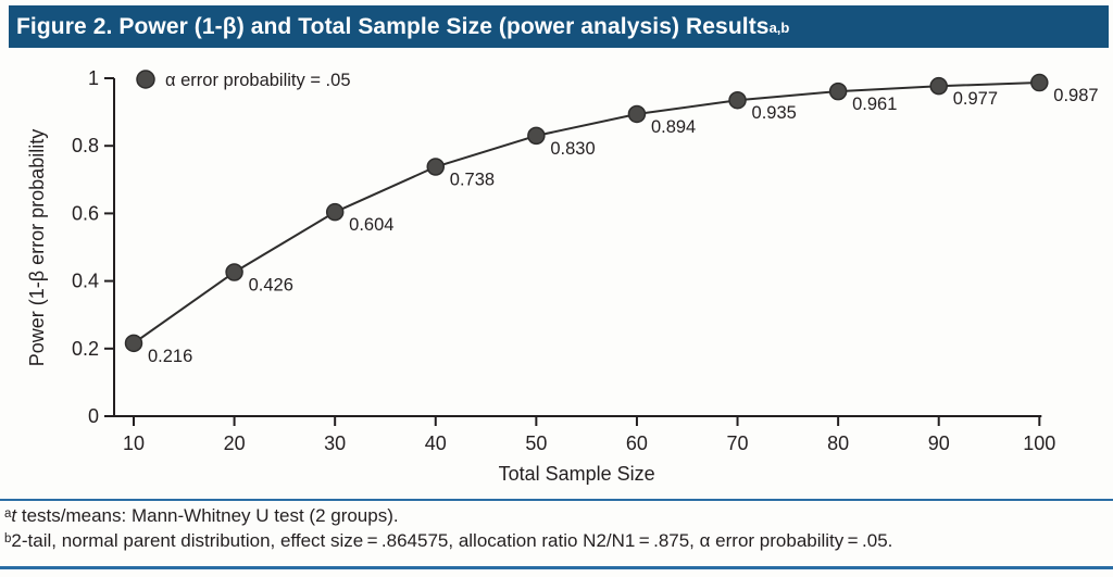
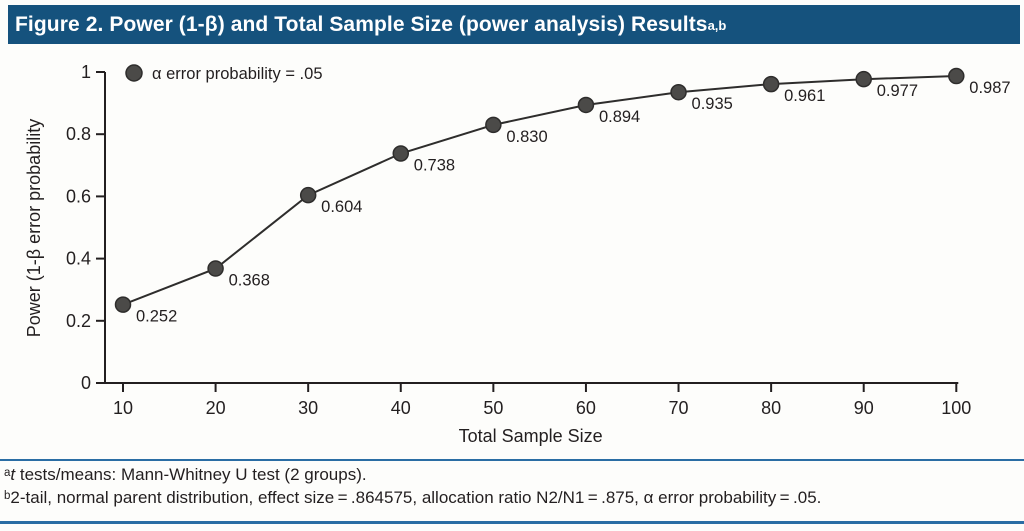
10: 0.216 -> 0.252
20: 0.426 -> 0.368
